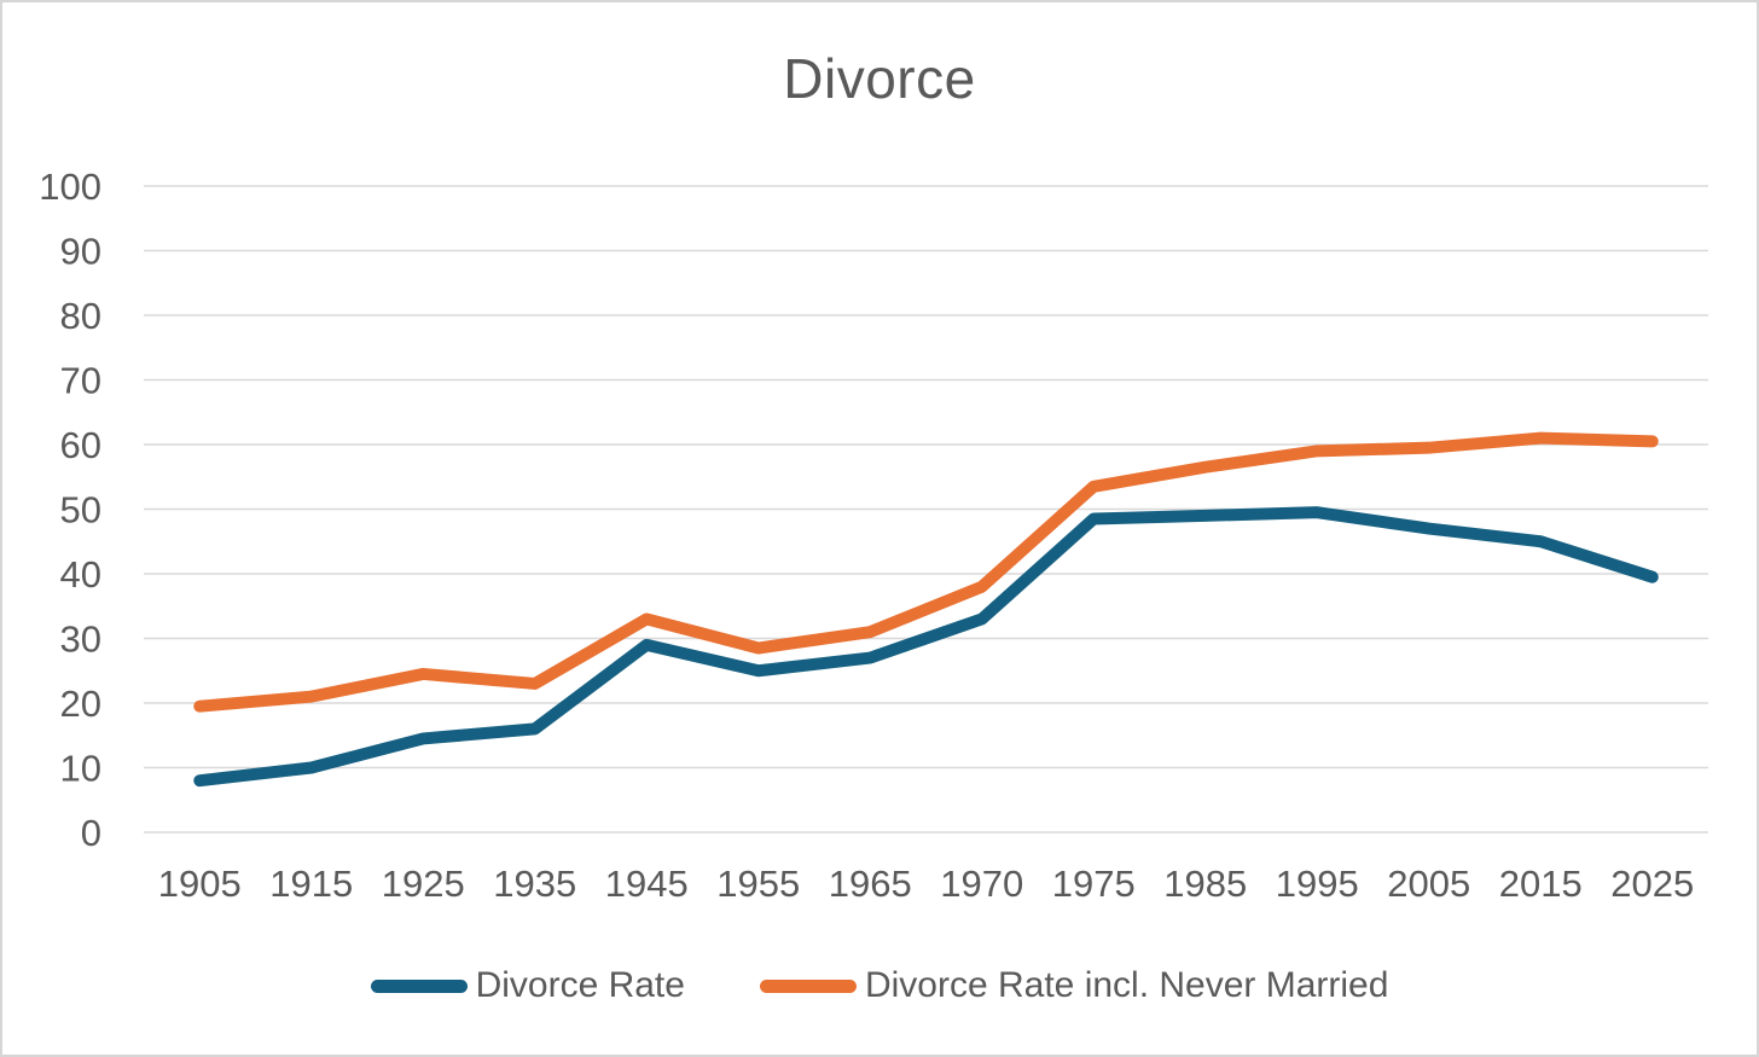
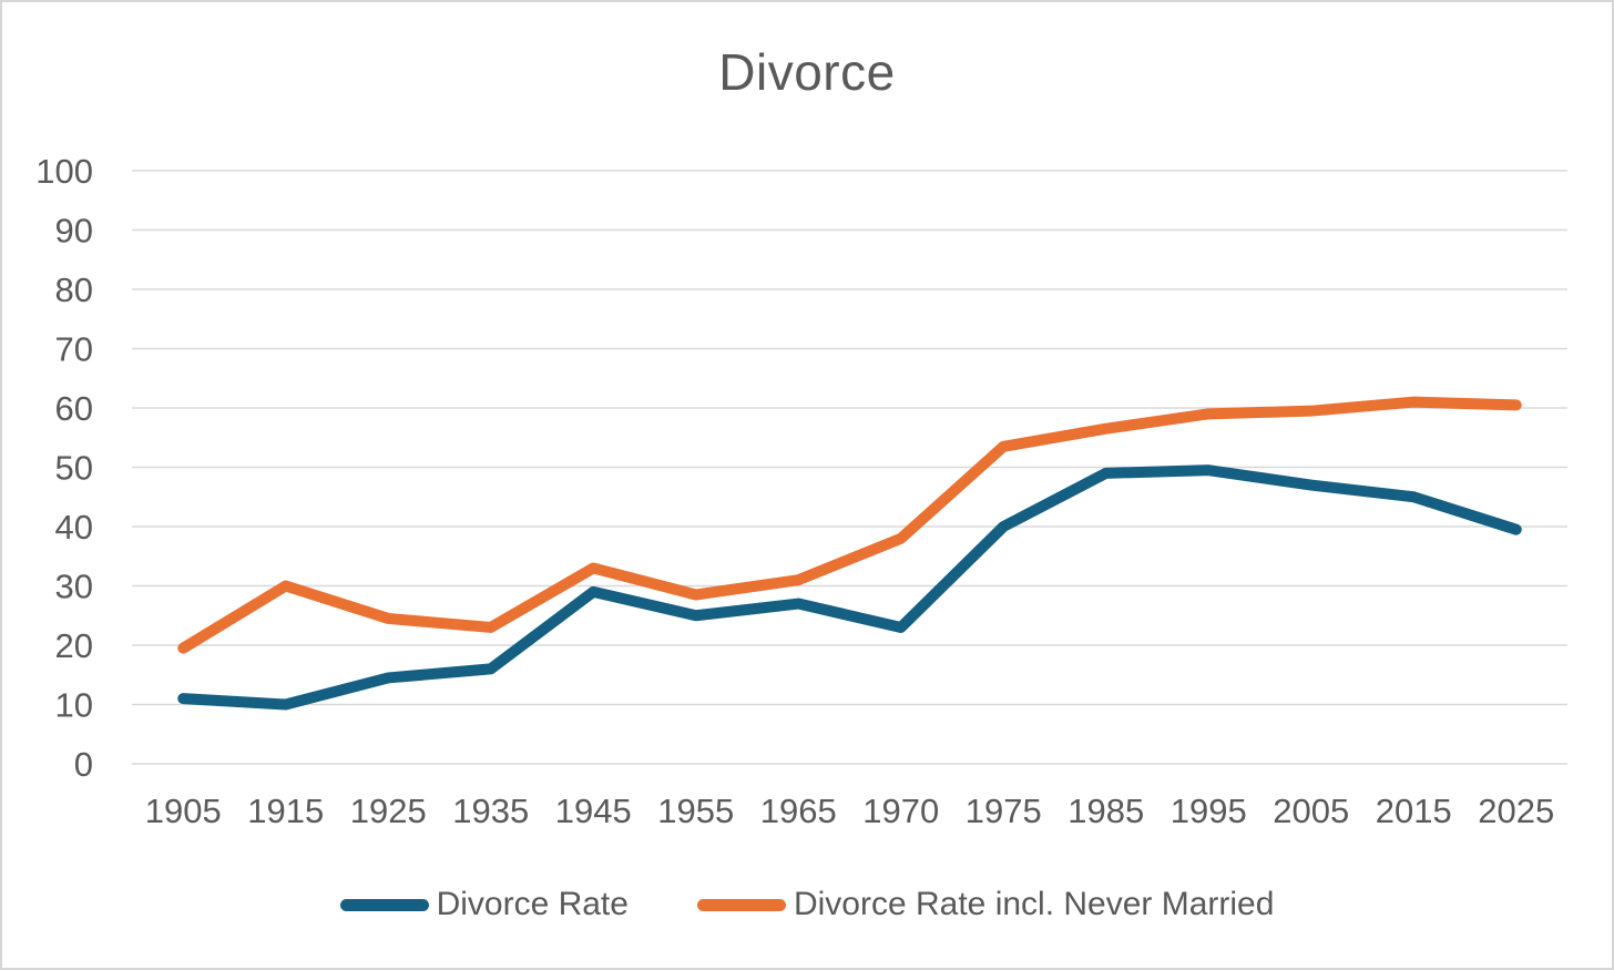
Divorce Rate/1905: 8 -> 11
Divorce Rate incl. Never Married/1915: 21 -> 30
Divorce Rate/1970: 33 -> 23
Divorce Rate/1975: 48 -> 40
